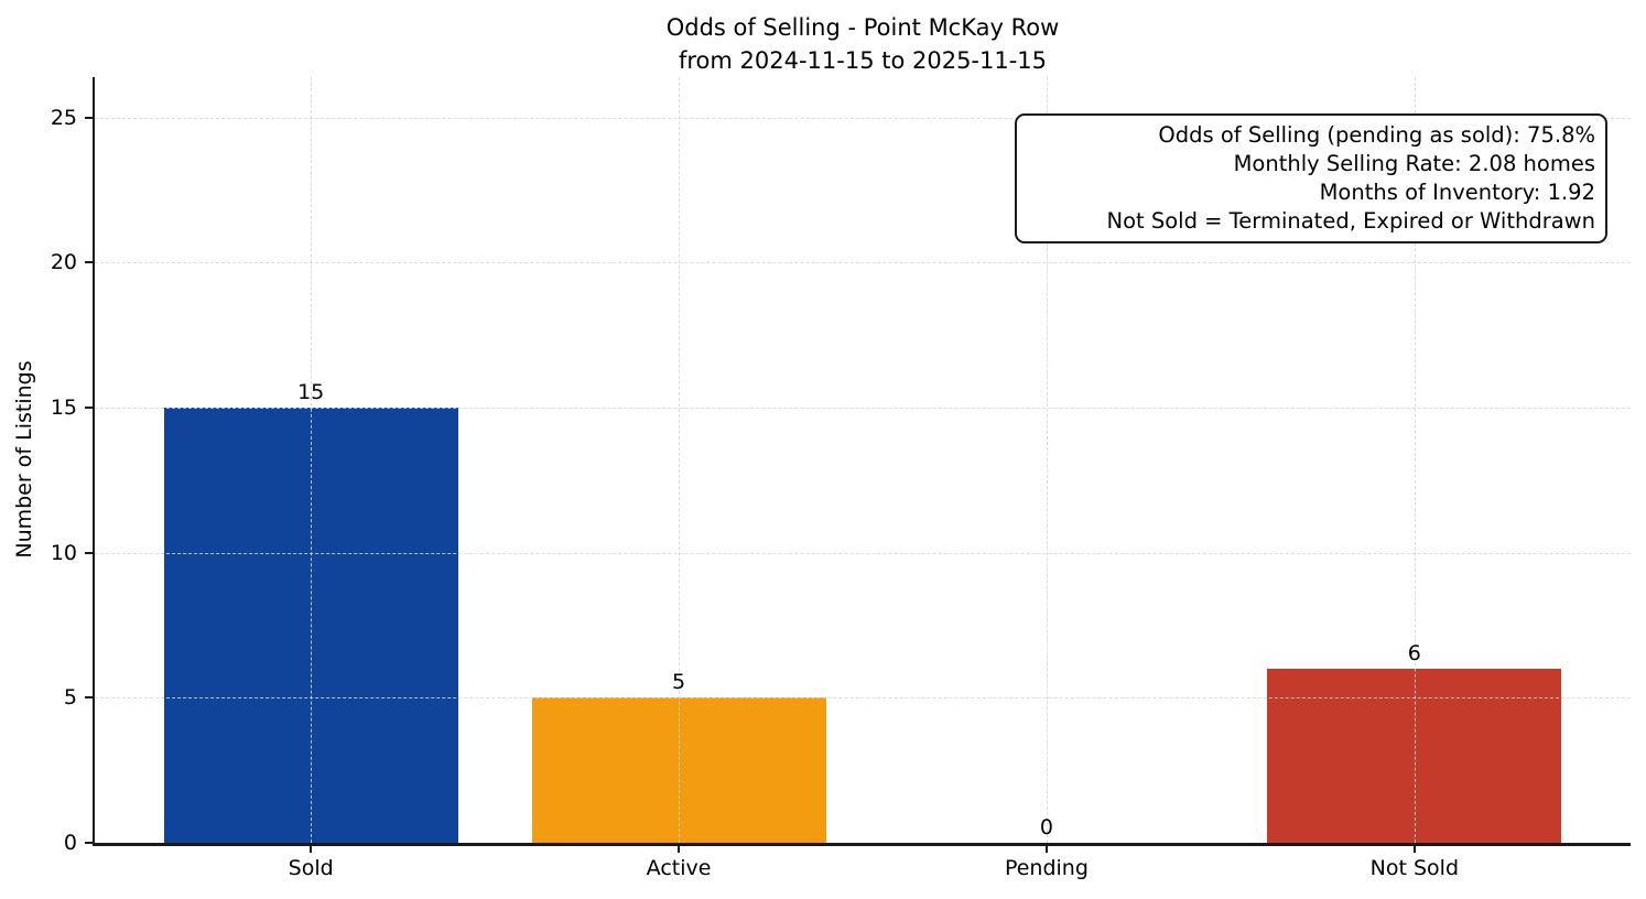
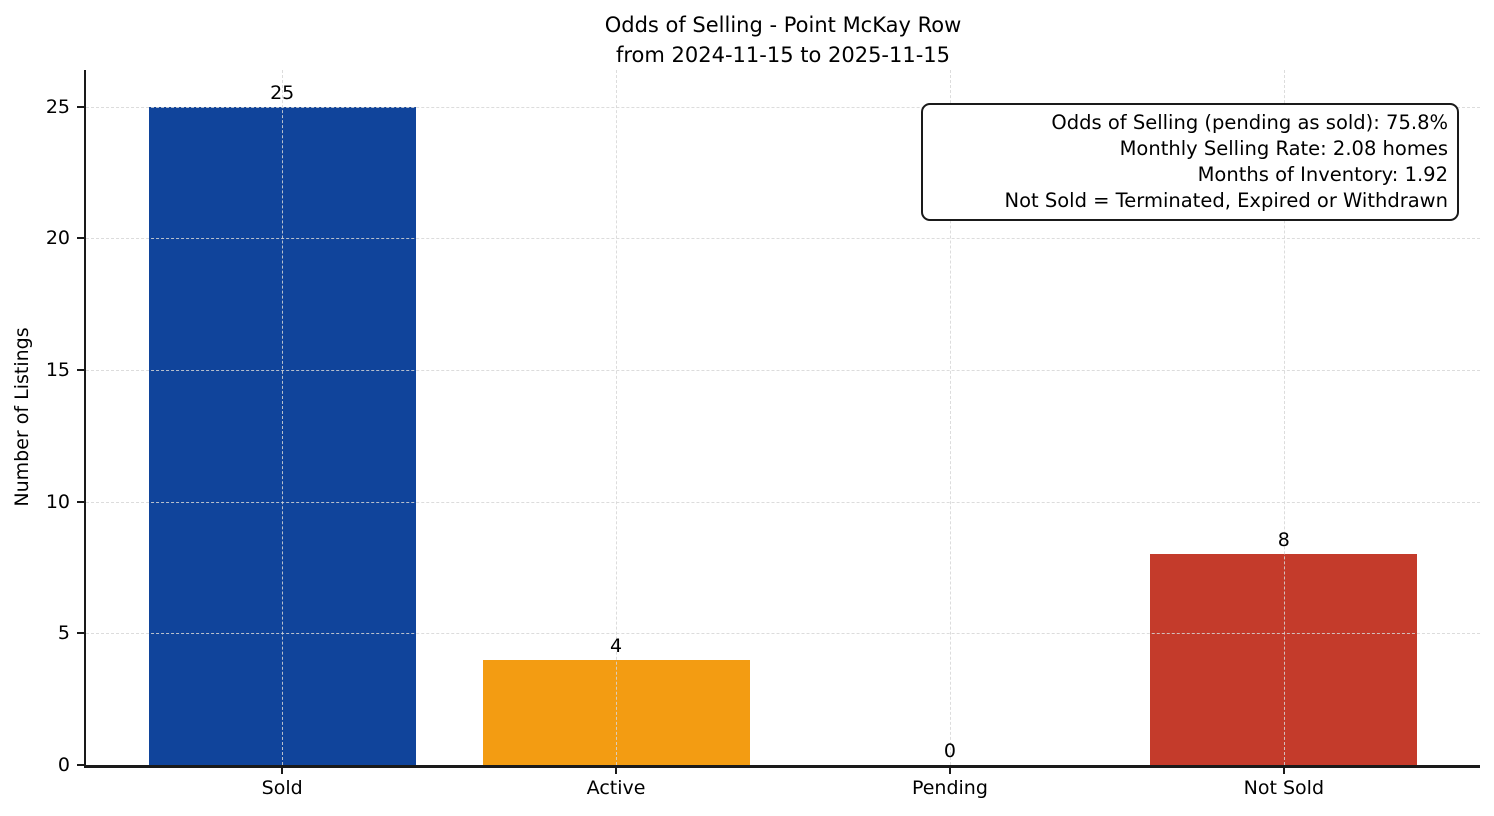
Sold: 15 -> 25
Active: 5 -> 4
Not Sold: 6 -> 8
